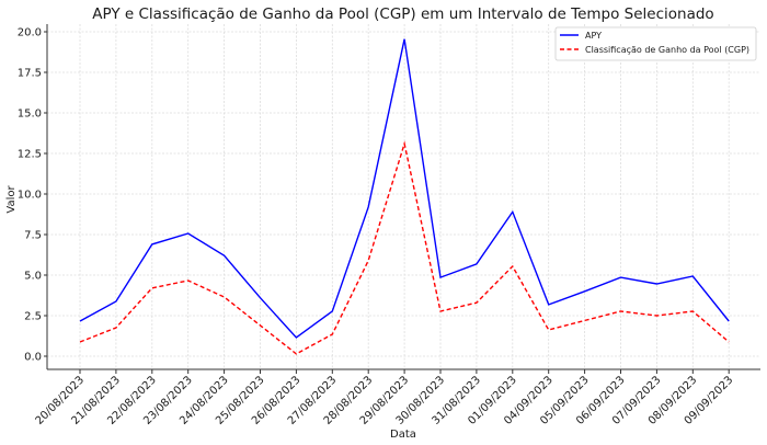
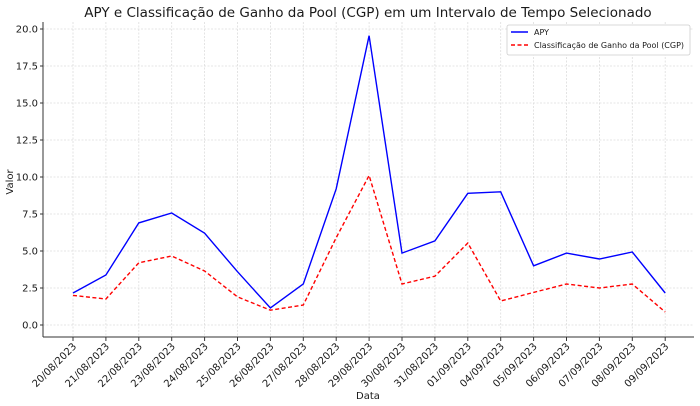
Classificação de Ganho da Pool (CGP)/20/08/2023: 0.9 -> 2.0
Classificação de Ganho da Pool (CGP)/26/08/2023: 0.1 -> 1.0
Classificação de Ganho da Pool (CGP)/29/08/2023: 13.1 -> 10.1
APY/04/09/2023: 3.2 -> 9.0
